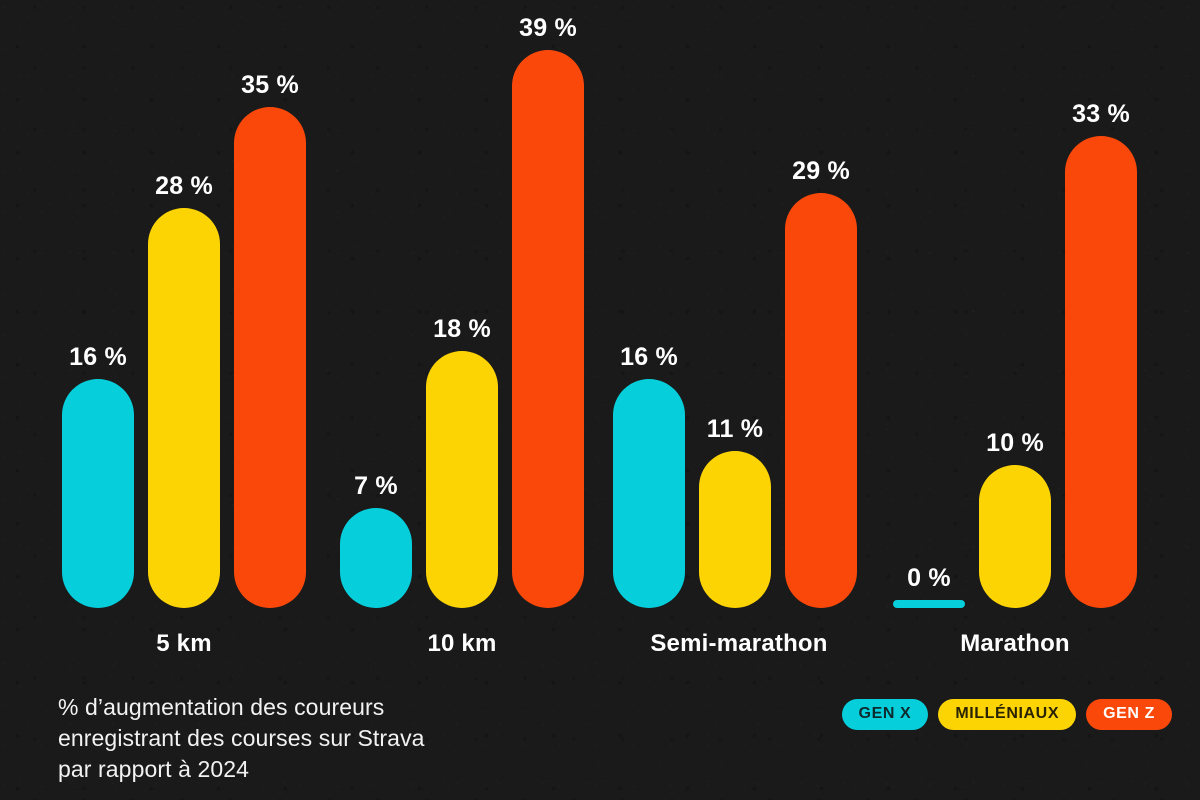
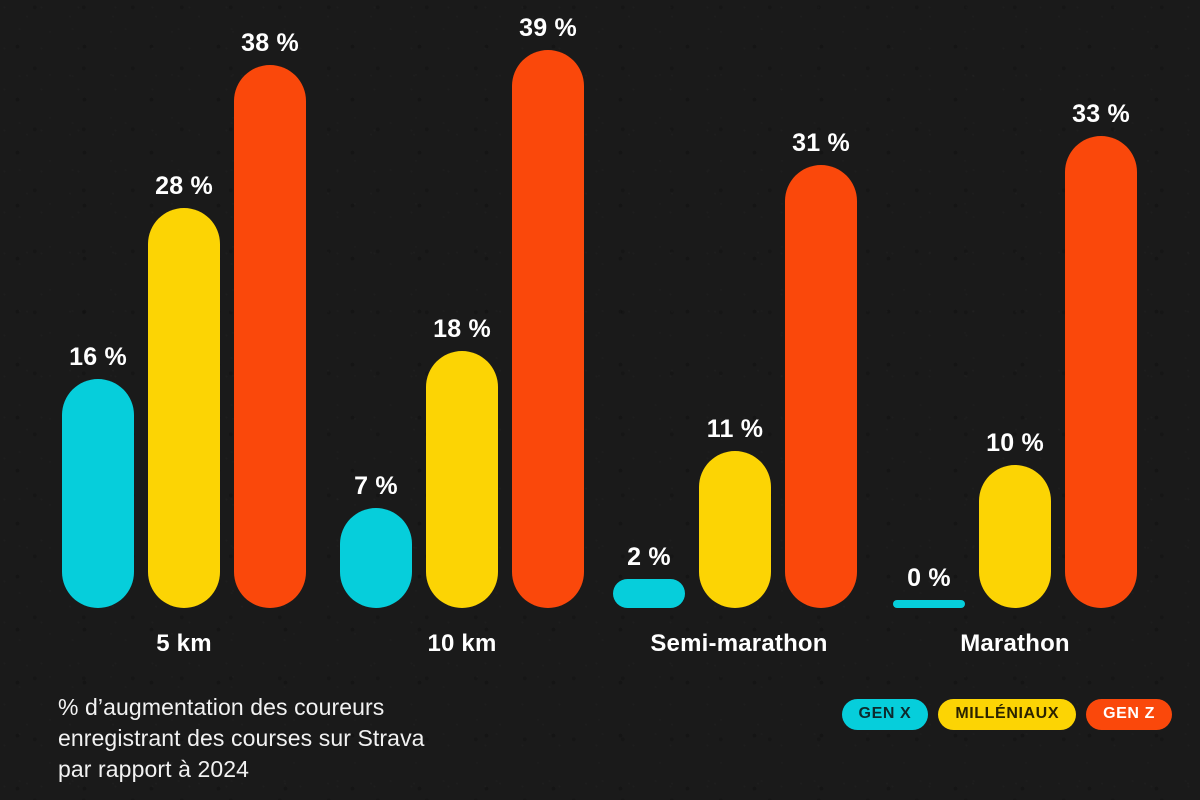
GEN Z/5 km: 35 -> 38
GEN X/Semi-marathon: 16 -> 2
GEN Z/Semi-marathon: 29 -> 31
